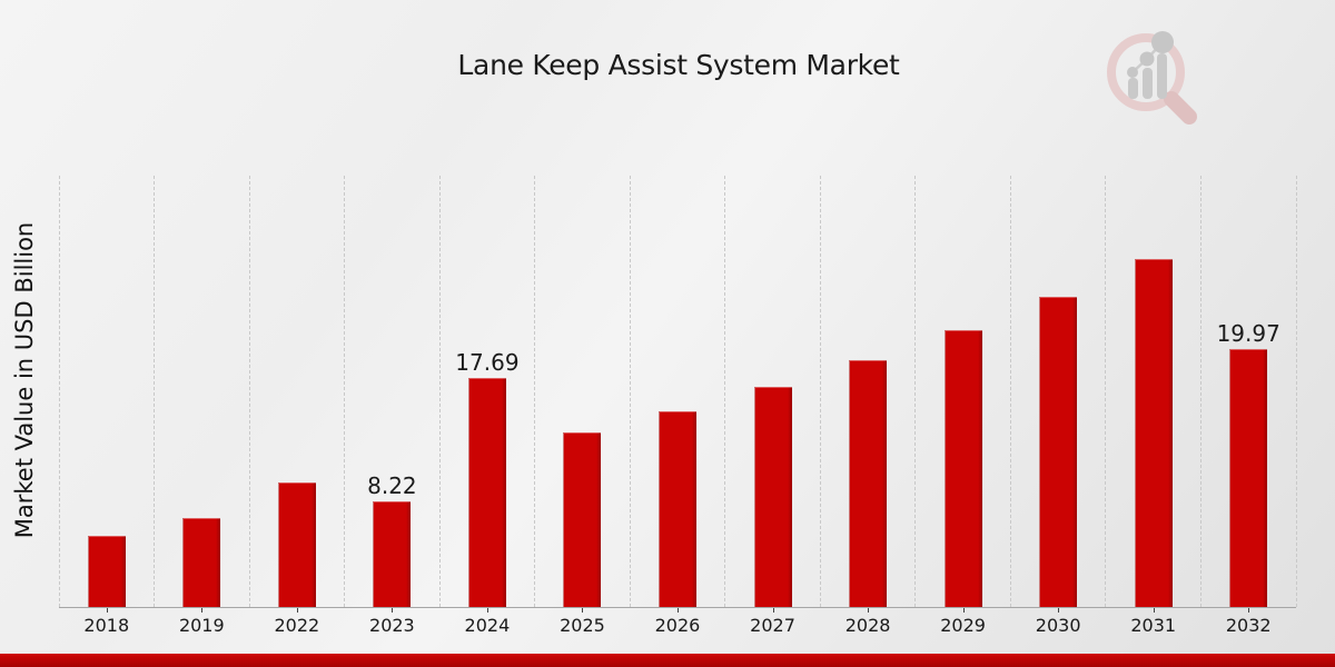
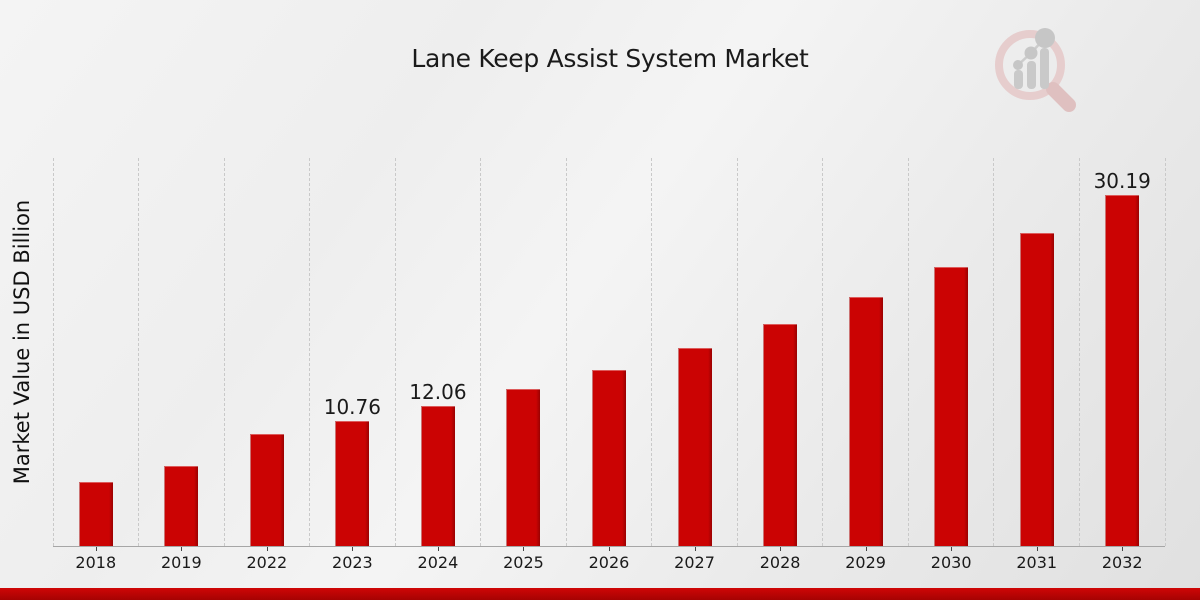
2023: 8.22 -> 10.76
2024: 17.69 -> 12.06
2032: 19.97 -> 30.19
